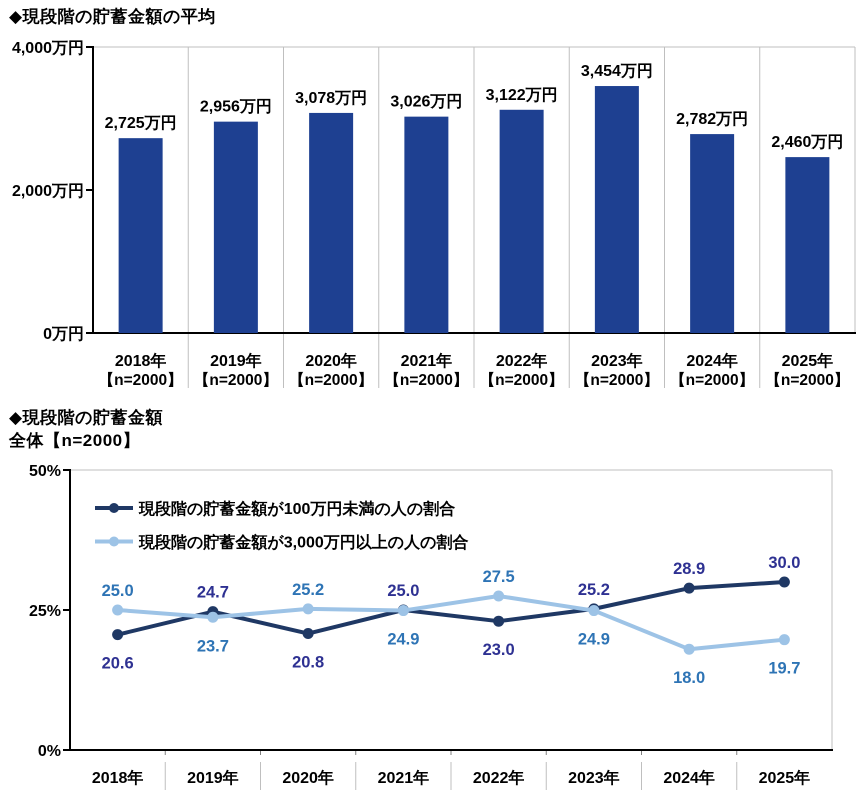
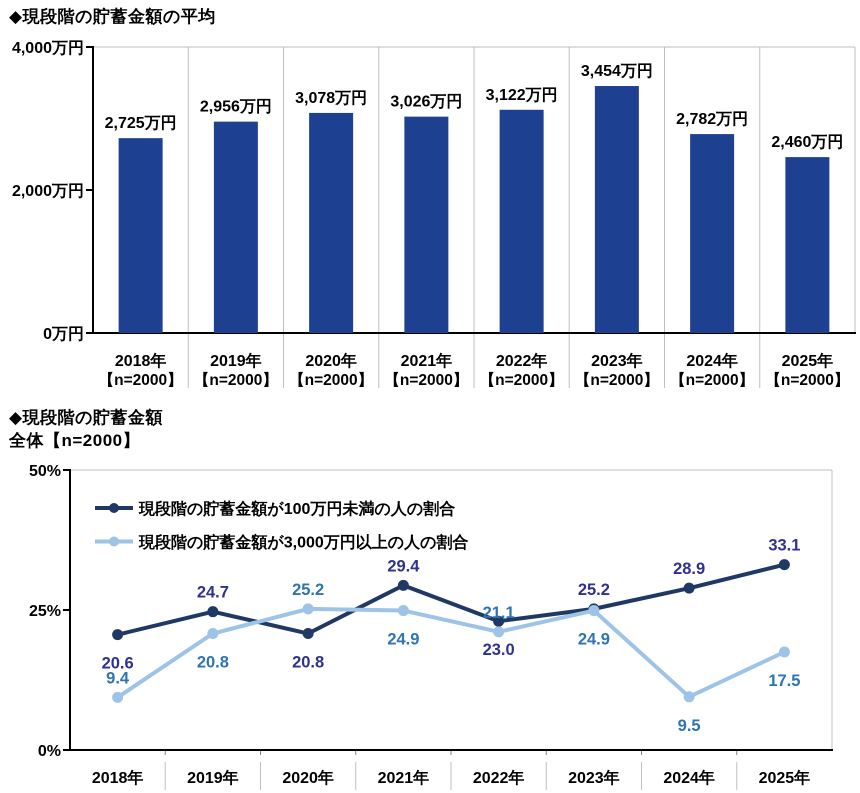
◆現段階の貯蓄金額/現段階の貯蓄金額が3,000万円以上の人の割合/2018年: 25.0 -> 9.4
◆現段階の貯蓄金額/現段階の貯蓄金額が3,000万円以上の人の割合/2019年: 23.7 -> 20.8
◆現段階の貯蓄金額/現段階の貯蓄金額が100万円未満の人の割合/2021年: 25.0 -> 29.4
◆現段階の貯蓄金額/現段階の貯蓄金額が3,000万円以上の人の割合/2022年: 27.5 -> 21.1
◆現段階の貯蓄金額/現段階の貯蓄金額が3,000万円以上の人の割合/2024年: 18.0 -> 9.5
◆現段階の貯蓄金額/現段階の貯蓄金額が100万円未満の人の割合/2025年: 30.0 -> 33.1
◆現段階の貯蓄金額/現段階の貯蓄金額が3,000万円以上の人の割合/2025年: 19.7 -> 17.5
